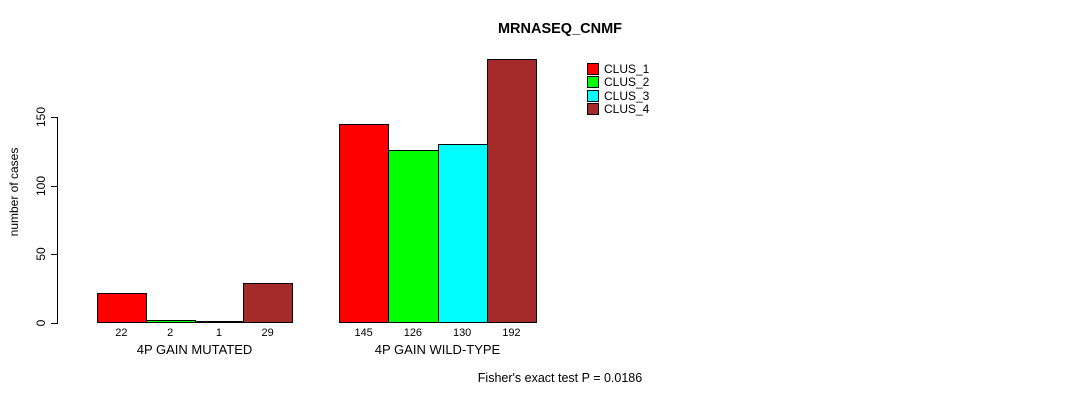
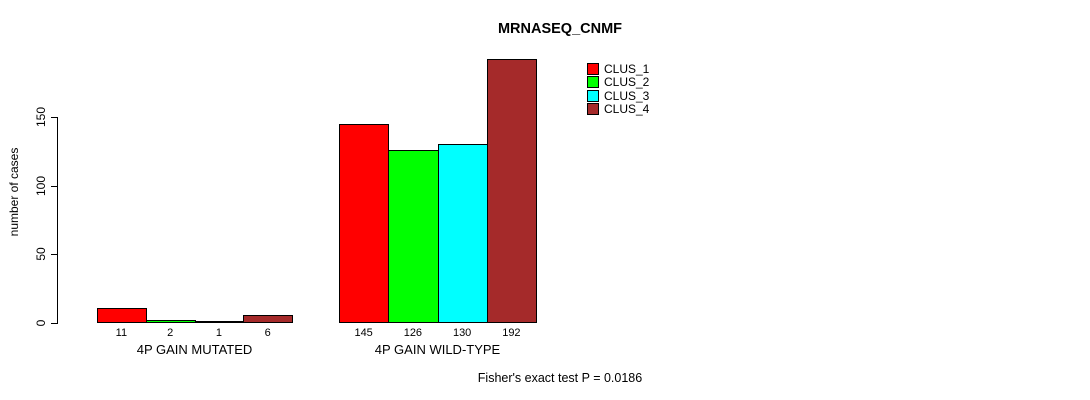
CLUS_1/4P GAIN MUTATED: 22 -> 11
CLUS_4/4P GAIN MUTATED: 29 -> 6
